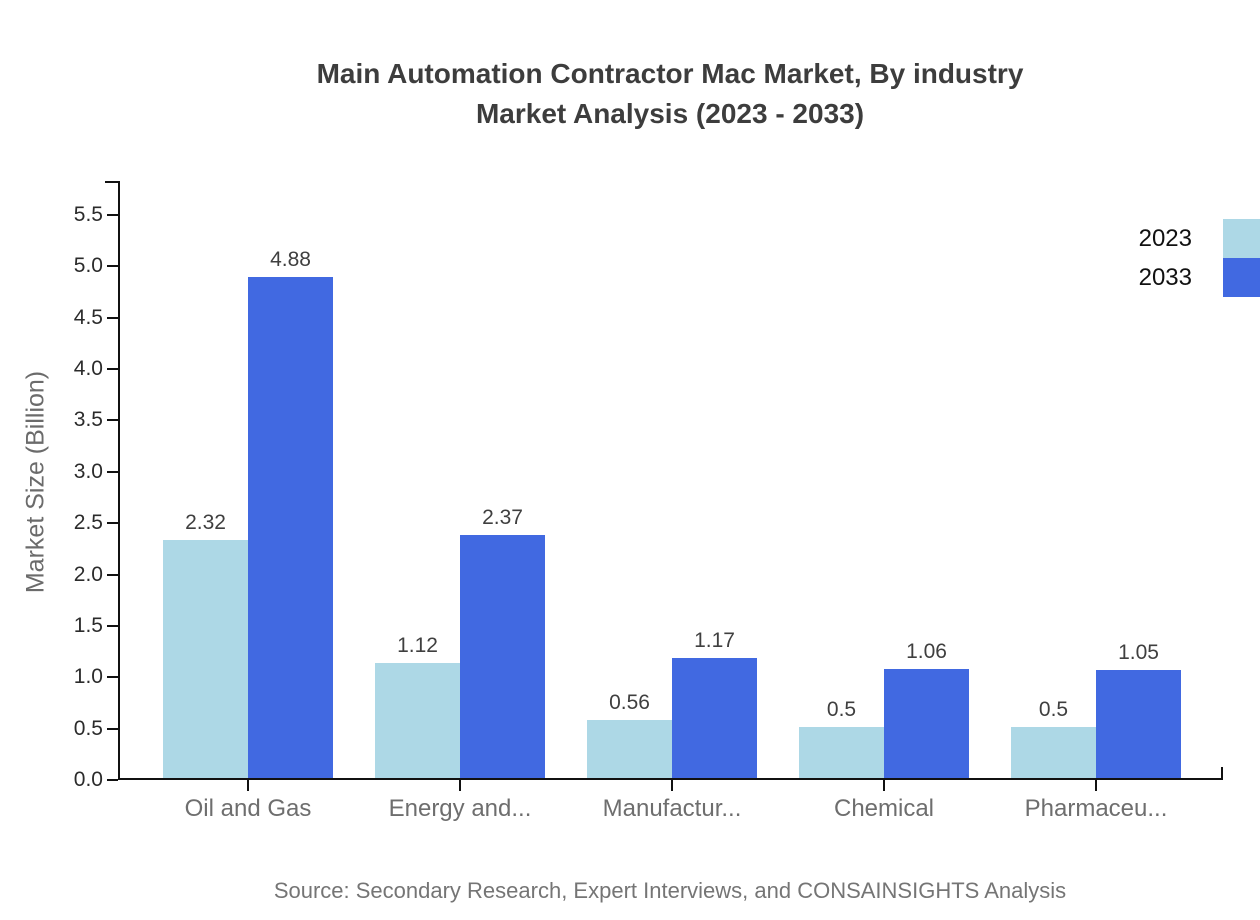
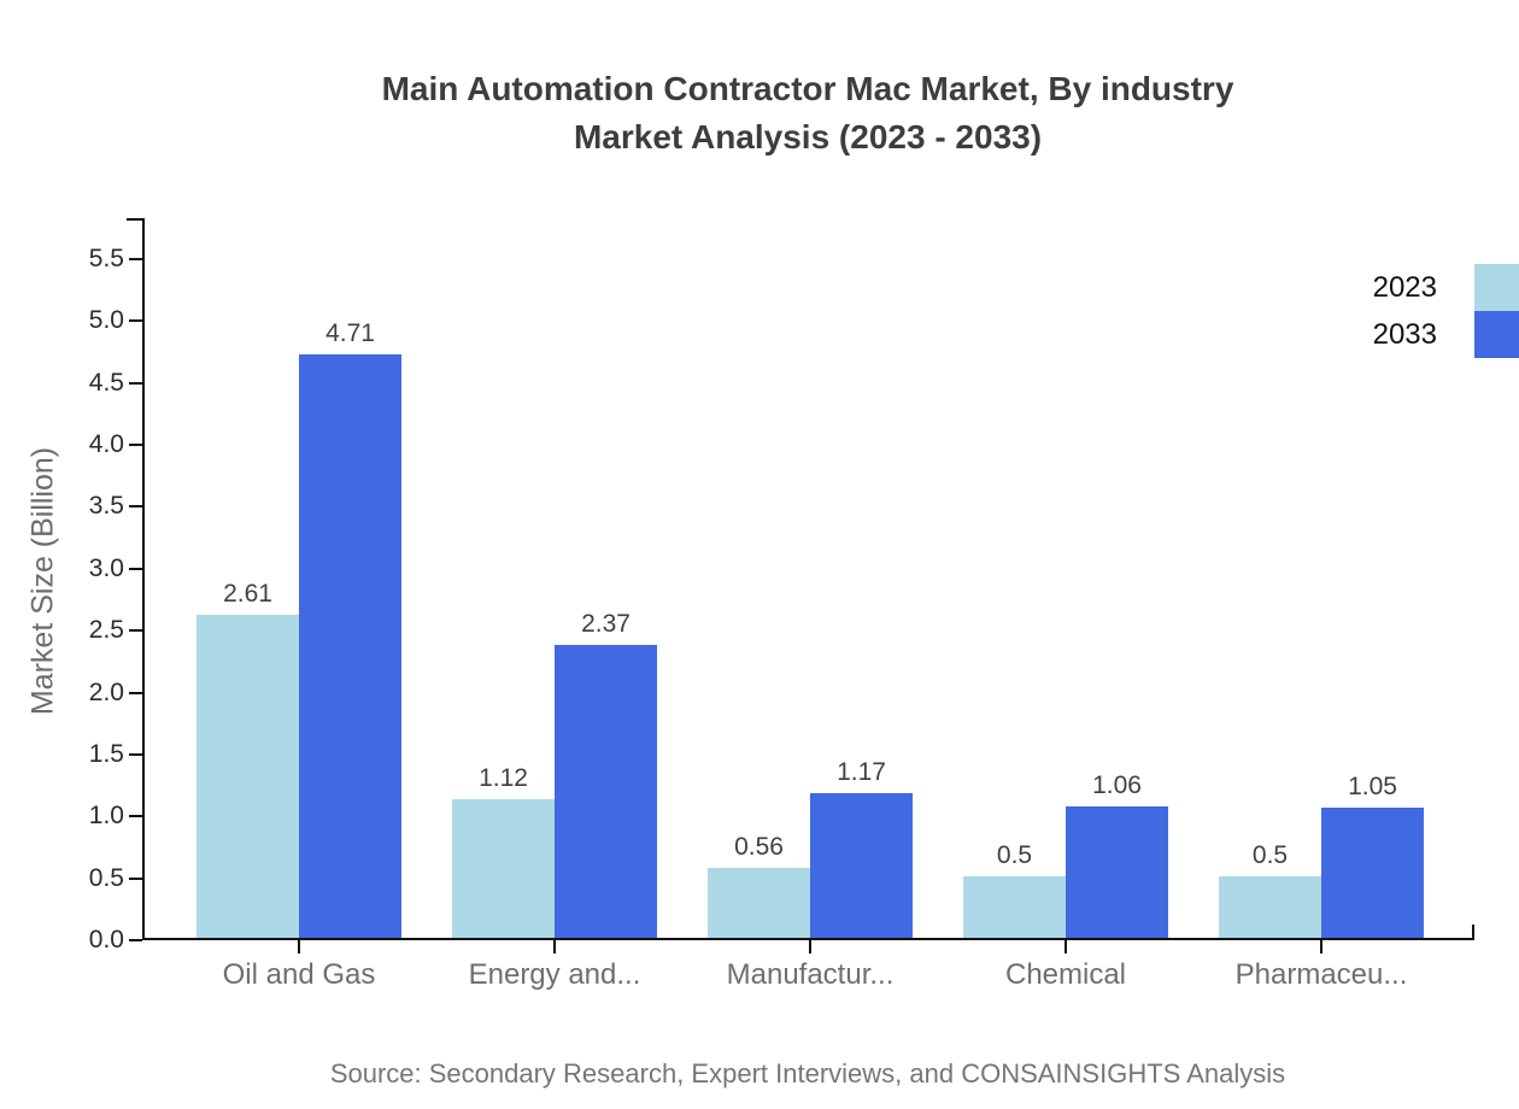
2023/Oil and Gas: 2.32 -> 2.61
2033/Oil and Gas: 4.88 -> 4.71
